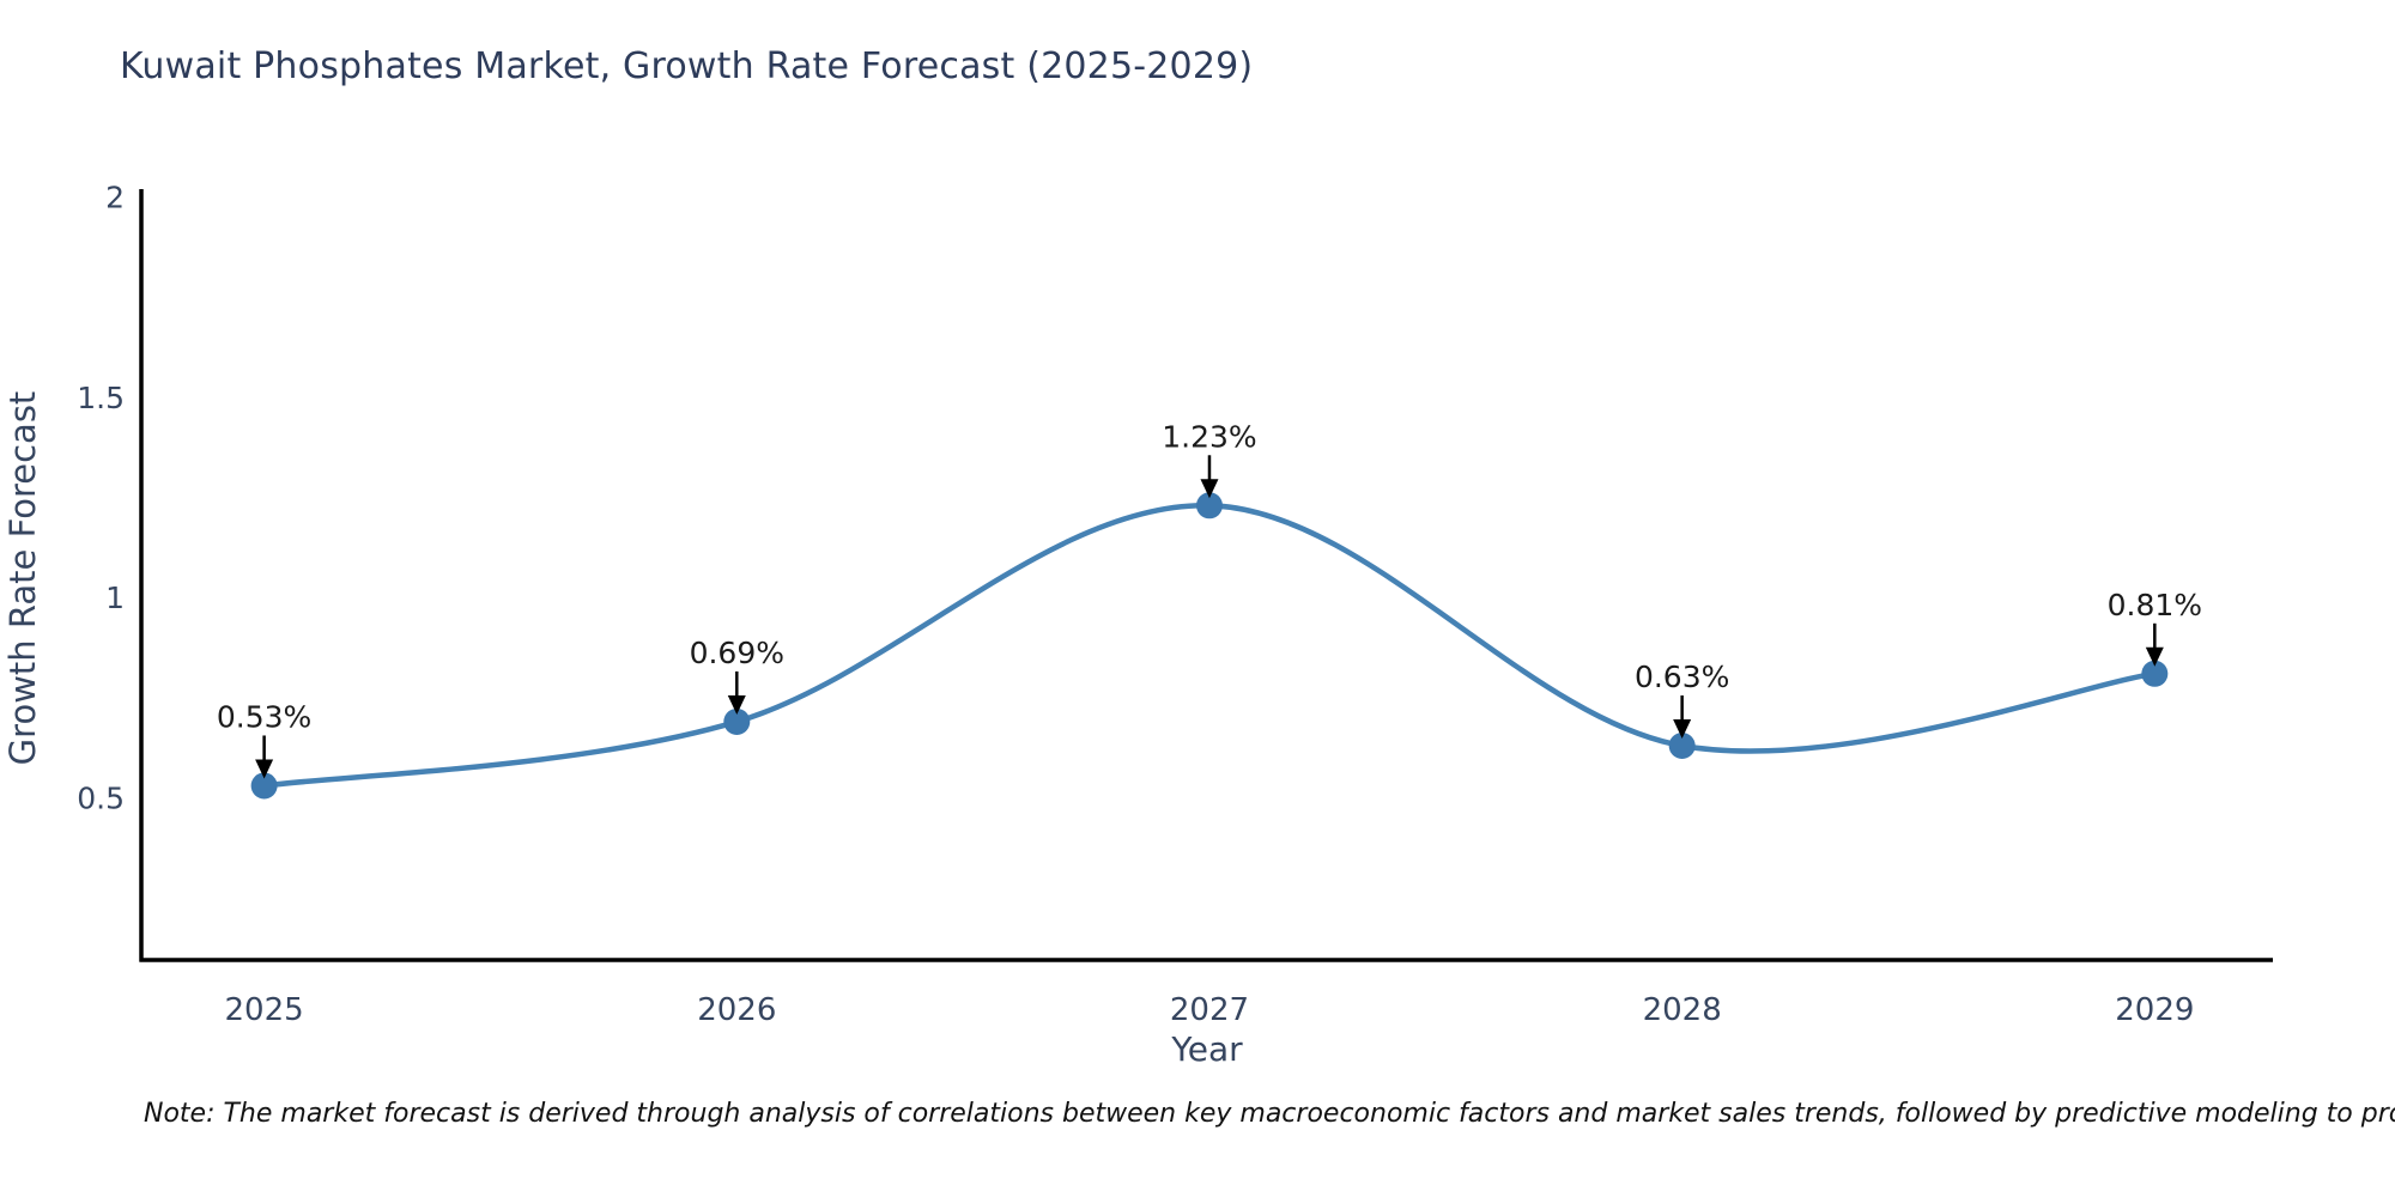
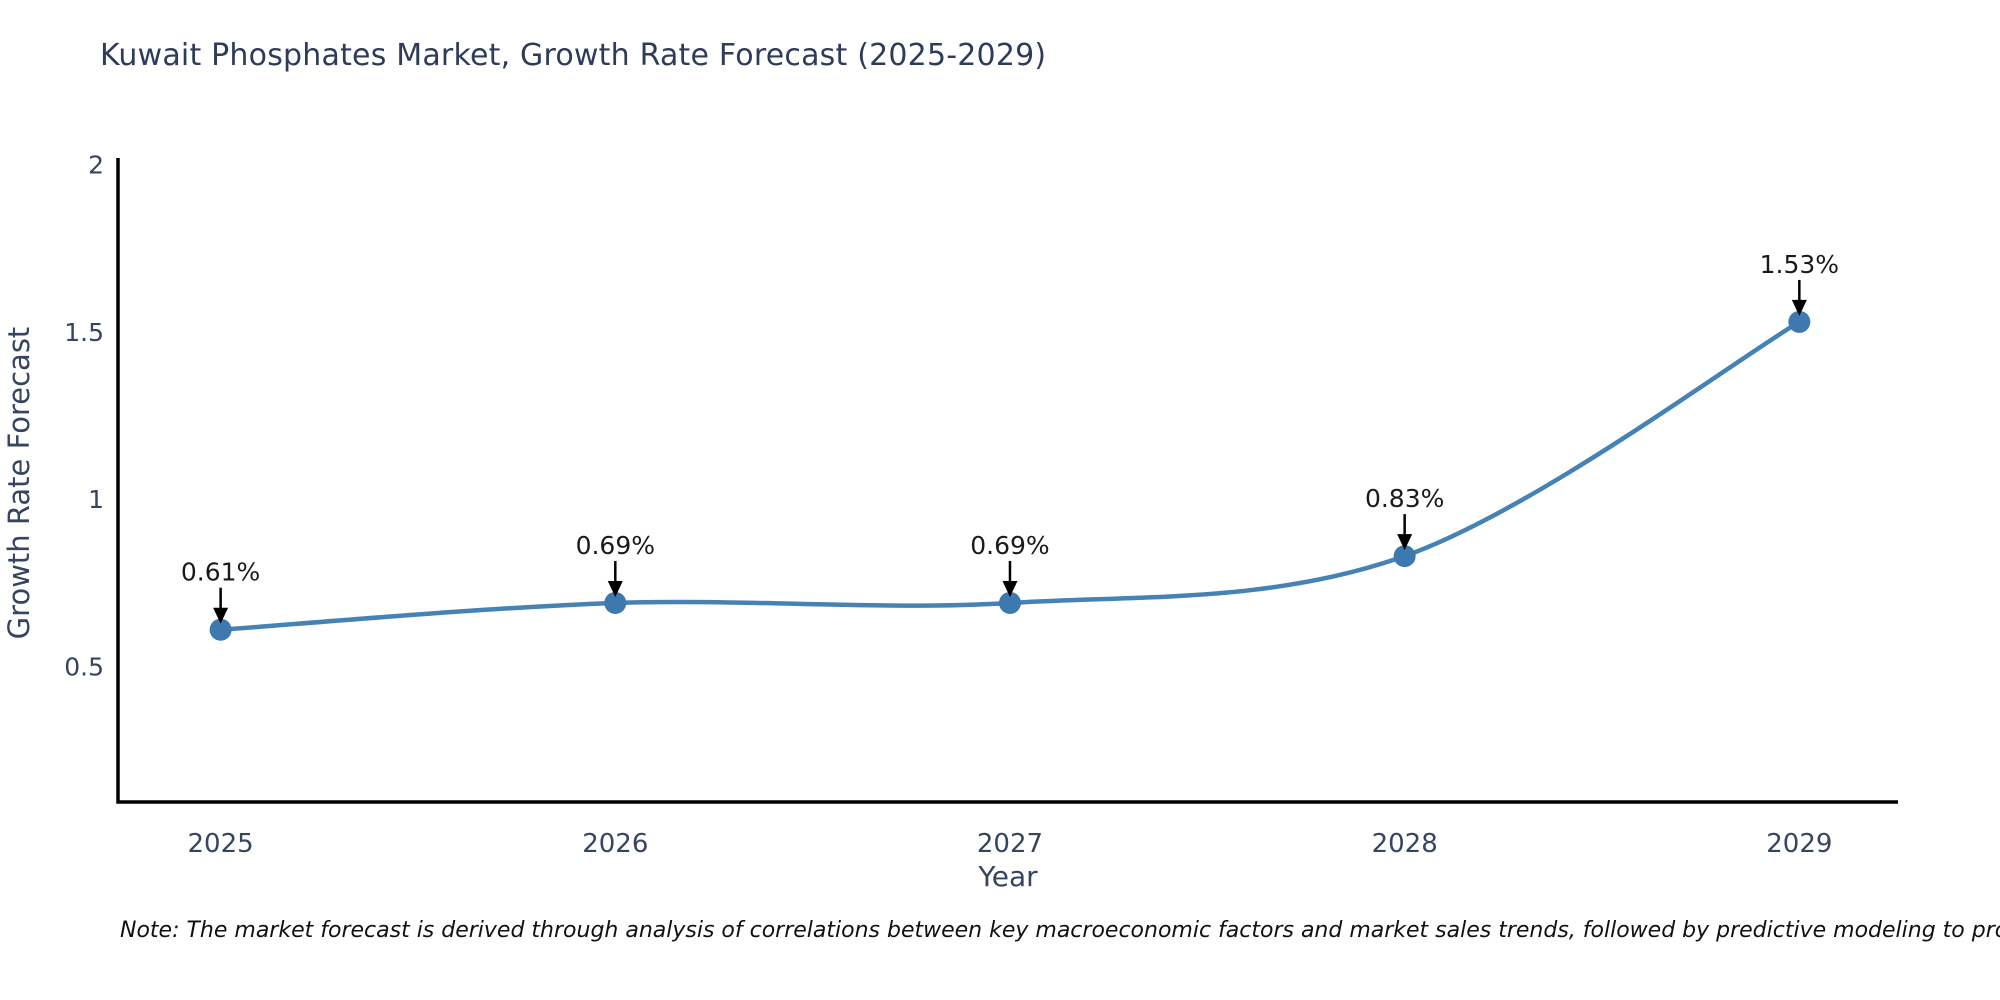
2025: 0.53% -> 0.61%
2027: 1.23% -> 0.69%
2028: 0.63% -> 0.83%
2029: 0.81% -> 1.53%
